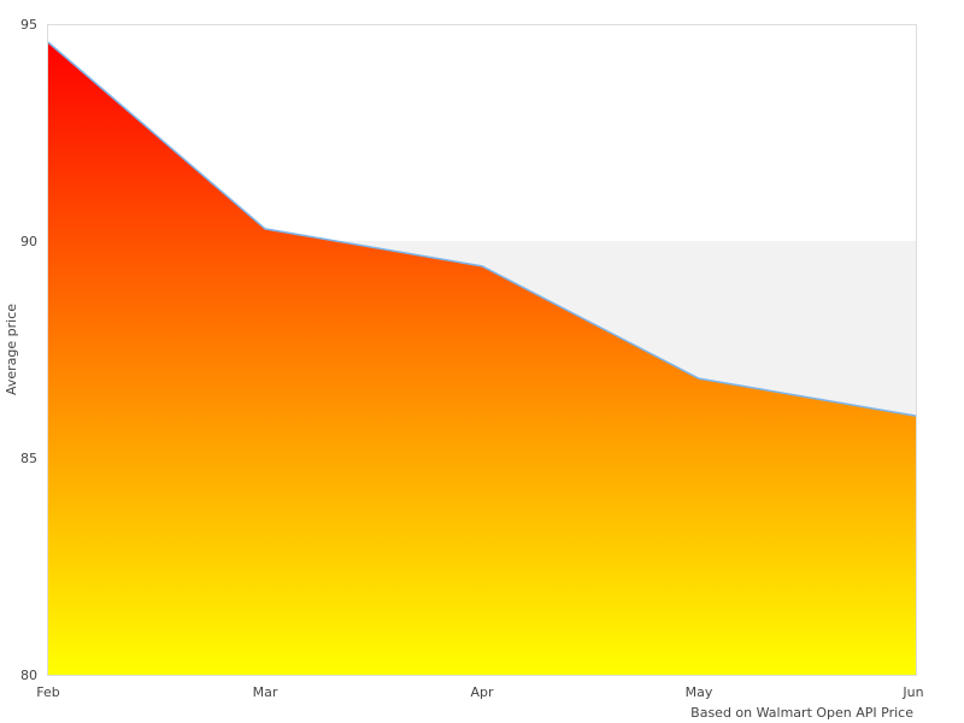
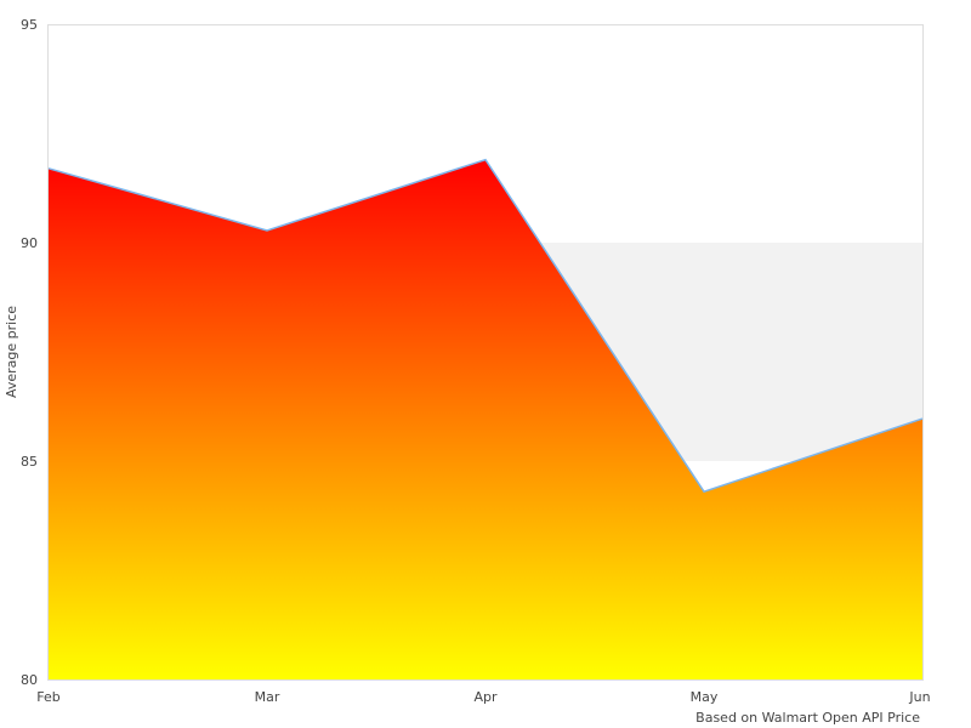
Feb: 94.6 -> 91.7
Apr: 89.4 -> 91.9
May: 86.8 -> 84.3
